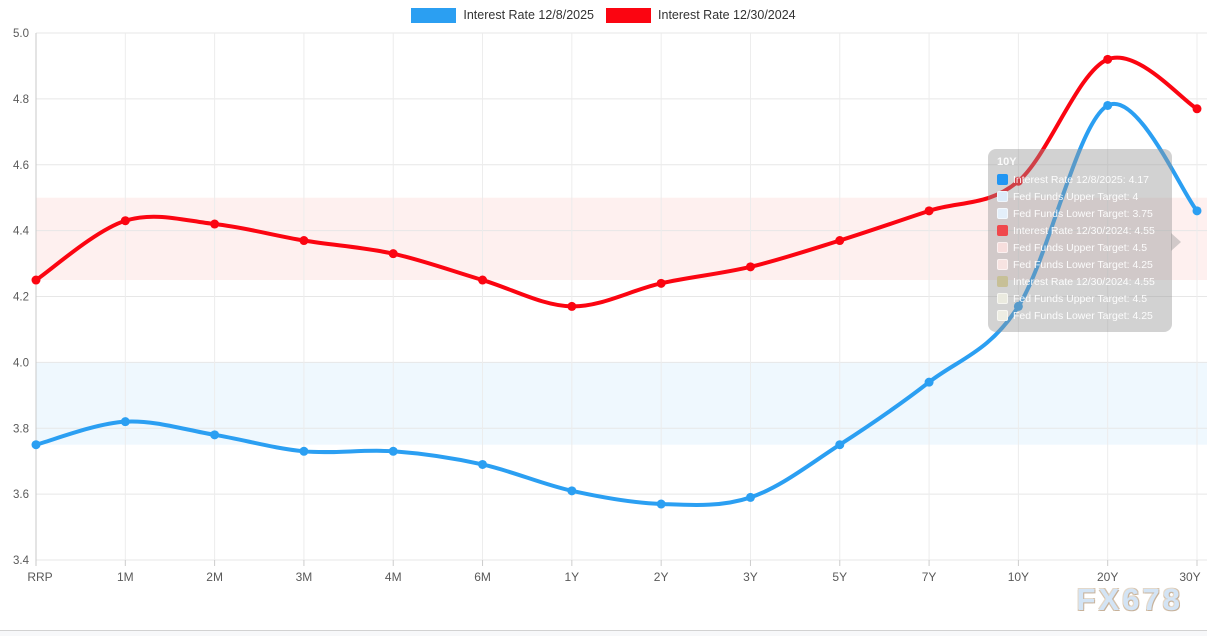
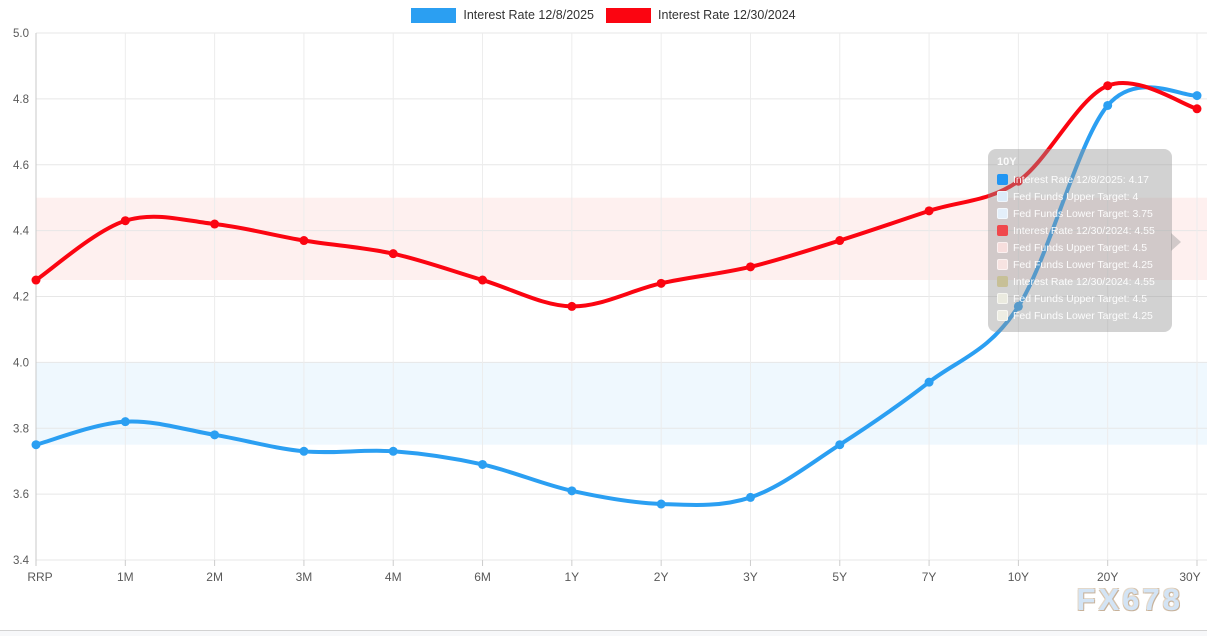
Interest Rate 12/30/2024/20Y: 4.92 -> 4.84
Interest Rate 12/8/2025/30Y: 4.46 -> 4.81
